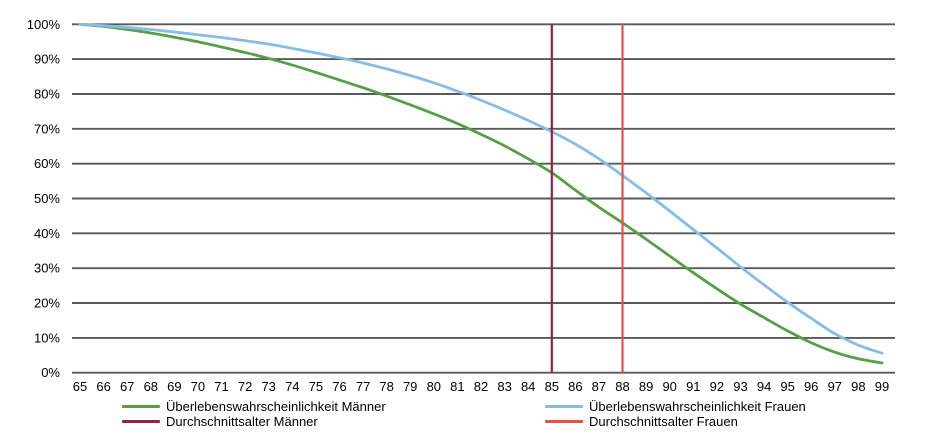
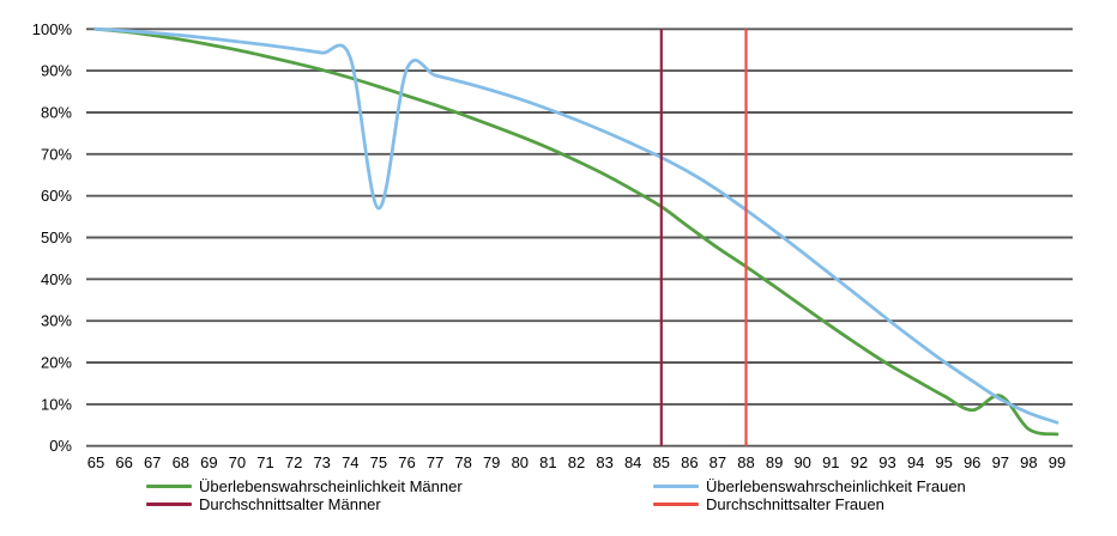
Überlebenswahrscheinlichkeit Frauen/75: 92% -> 57%
Überlebenswahrscheinlichkeit Männer/97: 6% -> 12%
